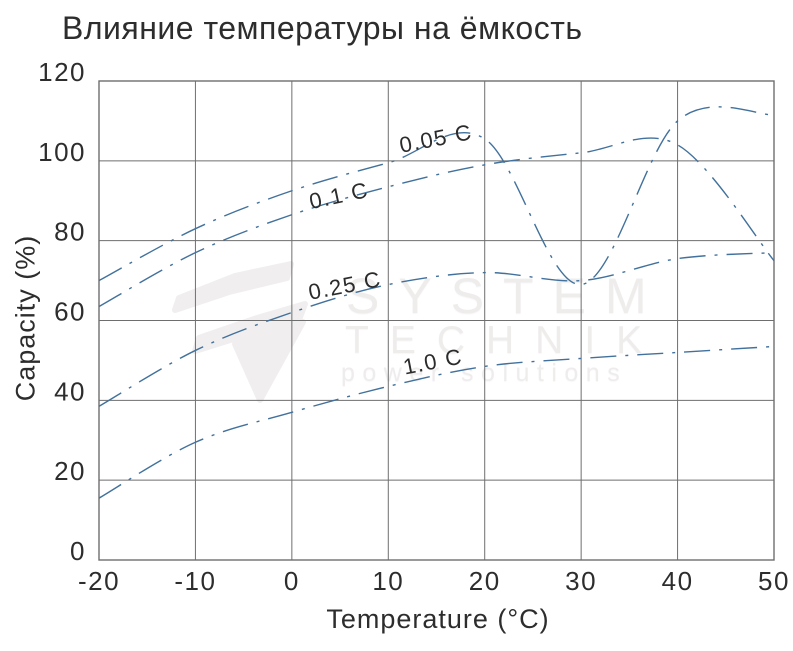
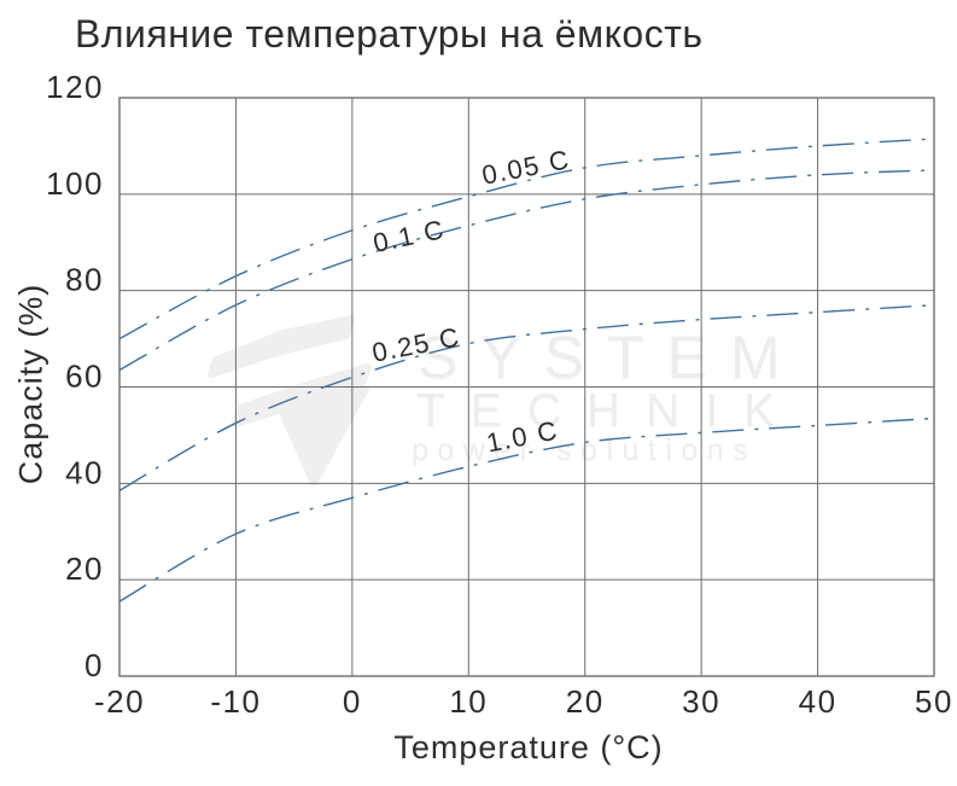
0.05 C/30: 69 -> 108
0.25 C/30: 70 -> 74
0.1 C/50: 75 -> 105
